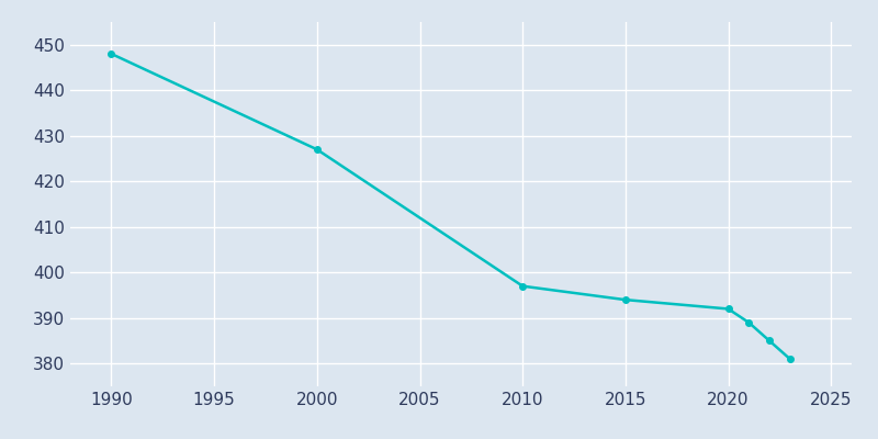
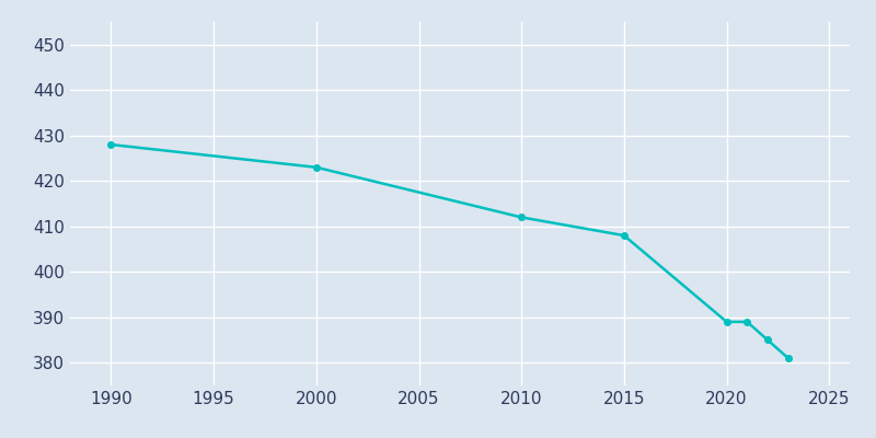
1990: 448 -> 428
2000: 427 -> 423
2010: 397 -> 412
2015: 394 -> 408
2020: 392 -> 389
